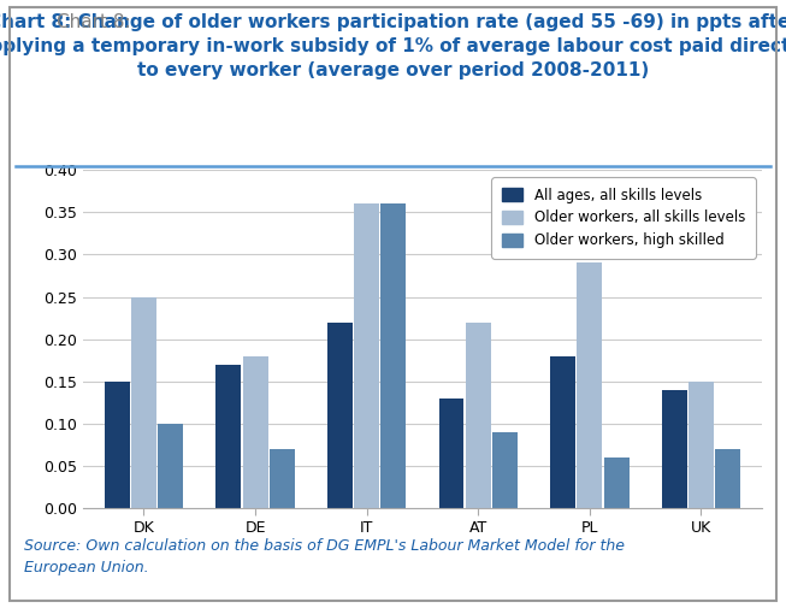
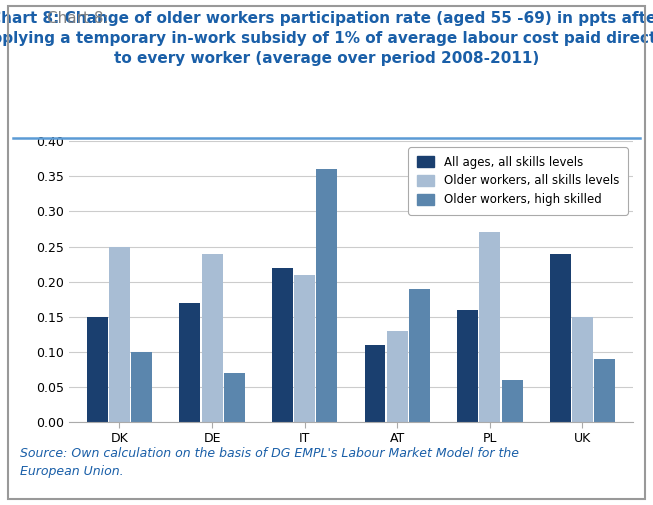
Older workers, all skills levels/DE: 0.18 -> 0.24
Older workers, all skills levels/IT: 0.36 -> 0.21
All ages, all skills levels/AT: 0.13 -> 0.11
Older workers, all skills levels/AT: 0.22 -> 0.13
Older workers, high skilled/AT: 0.09 -> 0.19
All ages, all skills levels/PL: 0.18 -> 0.16
Older workers, all skills levels/PL: 0.29 -> 0.27
All ages, all skills levels/UK: 0.14 -> 0.24
Older workers, high skilled/UK: 0.07 -> 0.09
